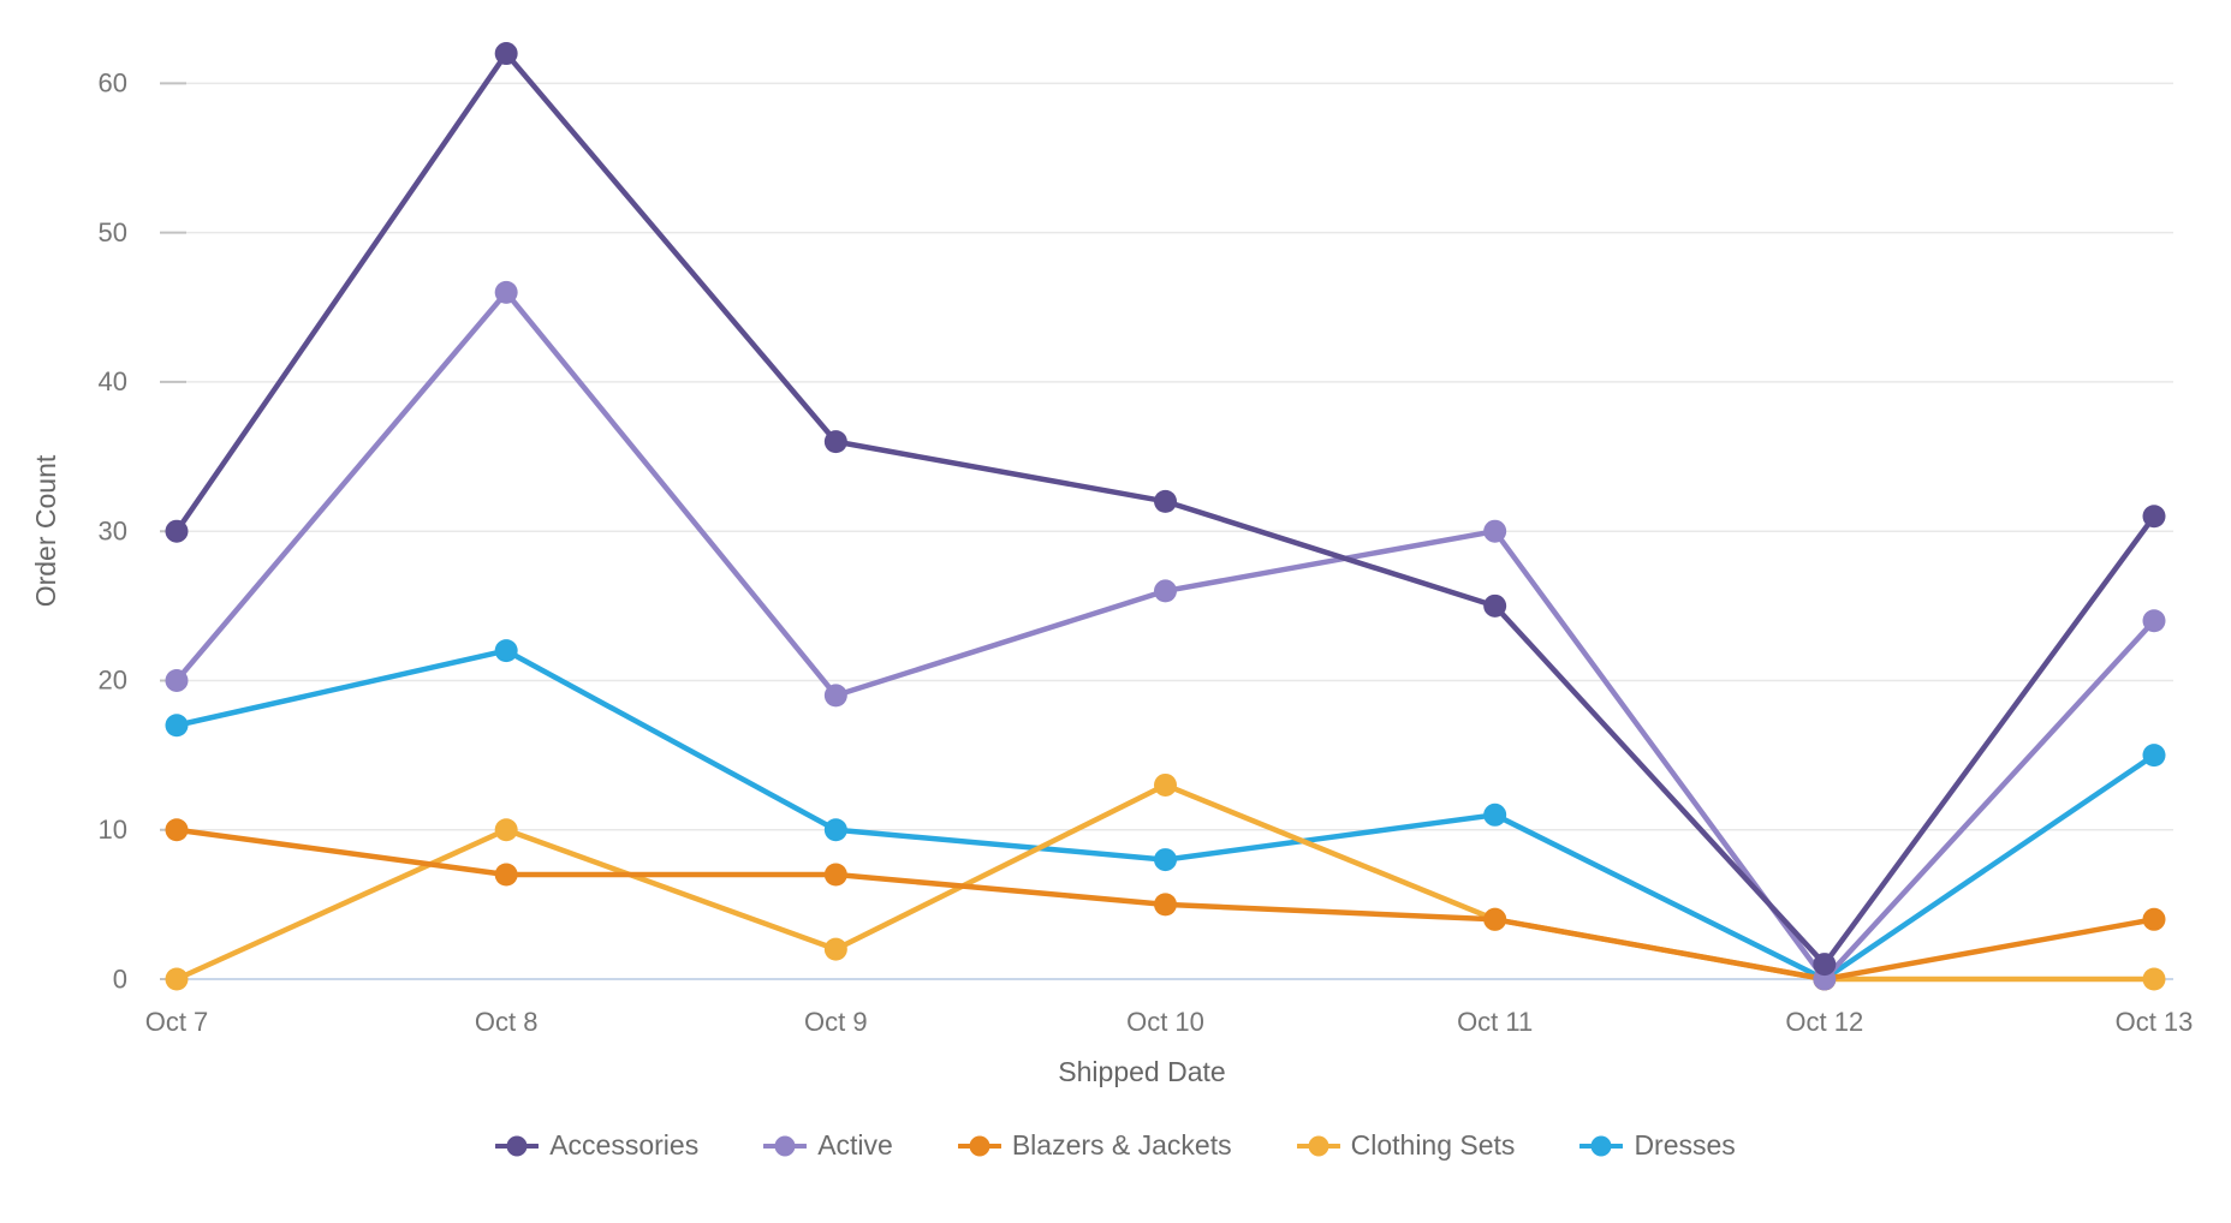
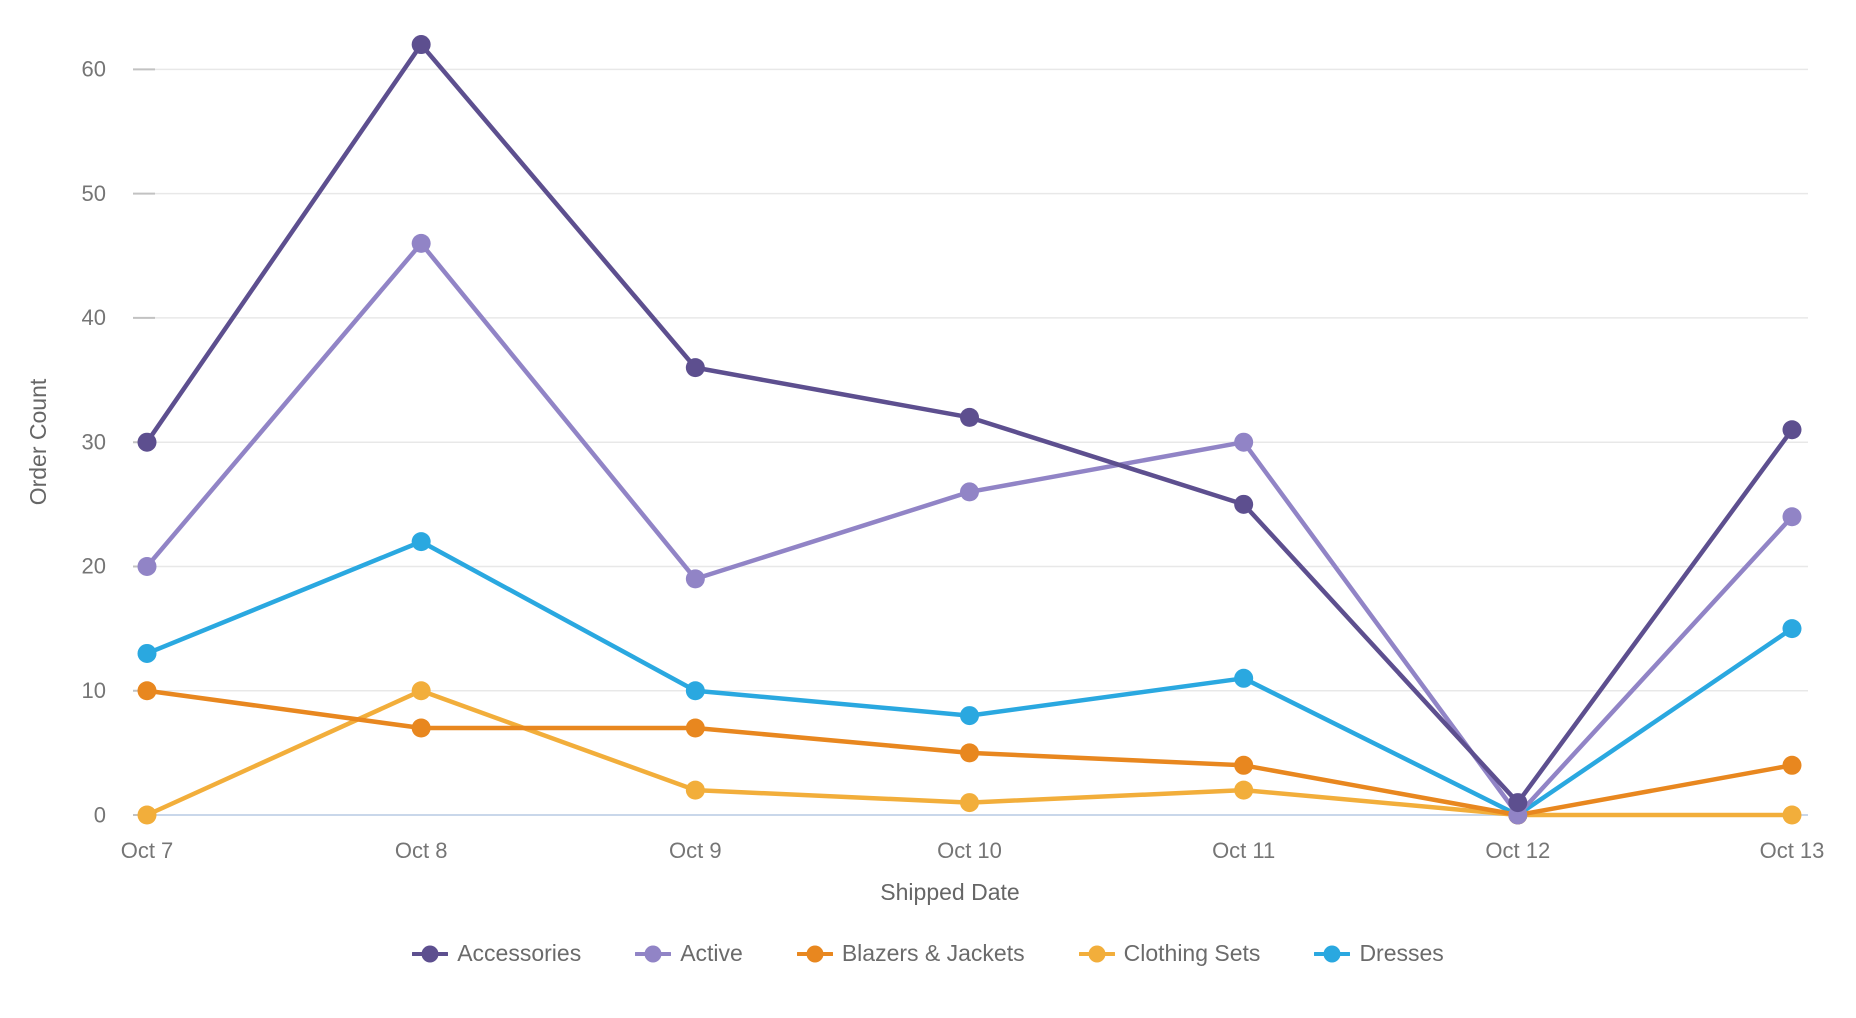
Dresses/Oct 7: 17 -> 13
Clothing Sets/Oct 10: 13 -> 1
Clothing Sets/Oct 11: 4 -> 2
